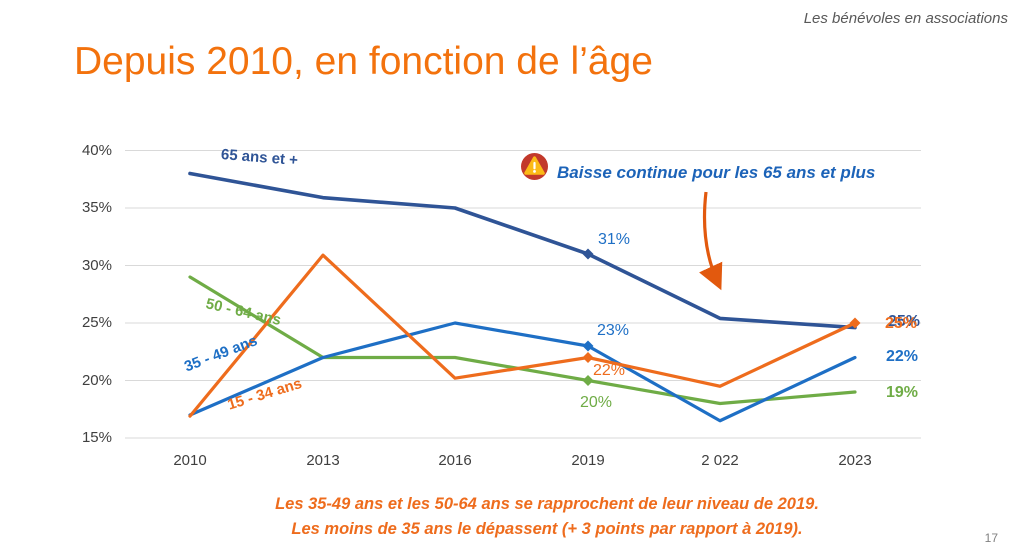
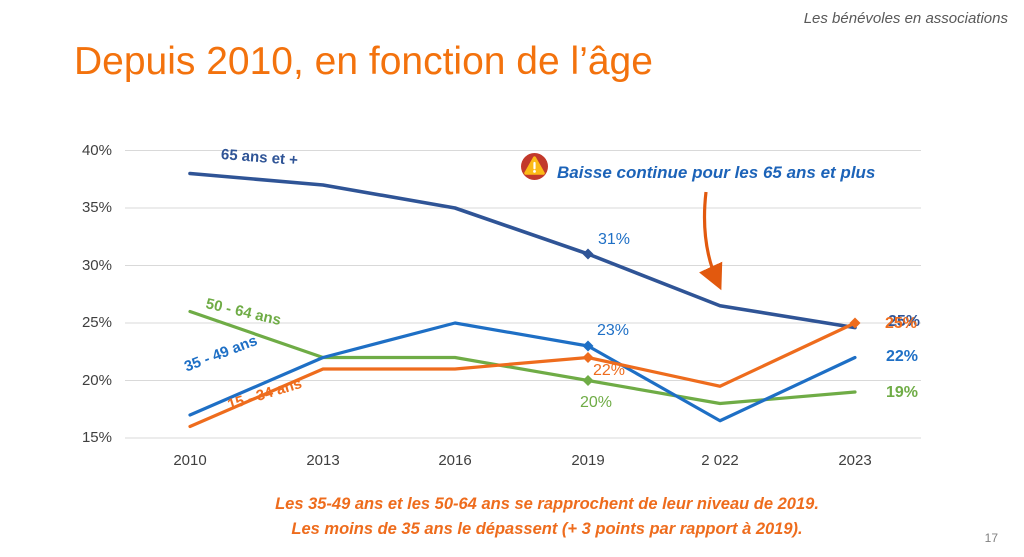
50 - 64 ans/2010: 29% -> 26%
15 - 34 ans/2010: 16.9% -> 16.0%
65 ans et +/2013: 35.9% -> 37.0%
15 - 34 ans/2013: 30.9% -> 21.0%
15 - 34 ans/2016: 20.2% -> 21.0%
65 ans et +/2 022: 25.4% -> 26.5%
